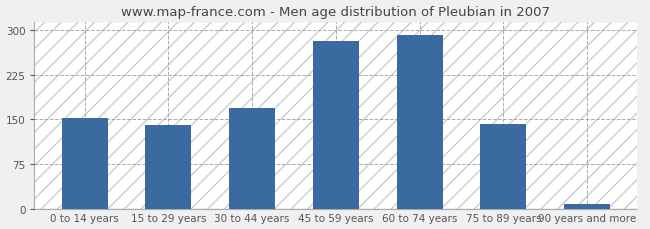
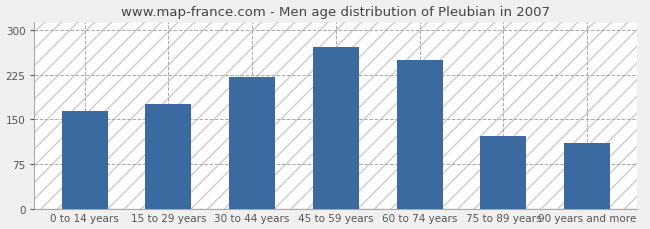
0 to 14 years: 153 -> 164
15 to 29 years: 140 -> 176
30 to 44 years: 170 -> 222
45 to 59 years: 283 -> 272
60 to 74 years: 293 -> 250
75 to 89 years: 143 -> 122
90 years and more: 8 -> 110
